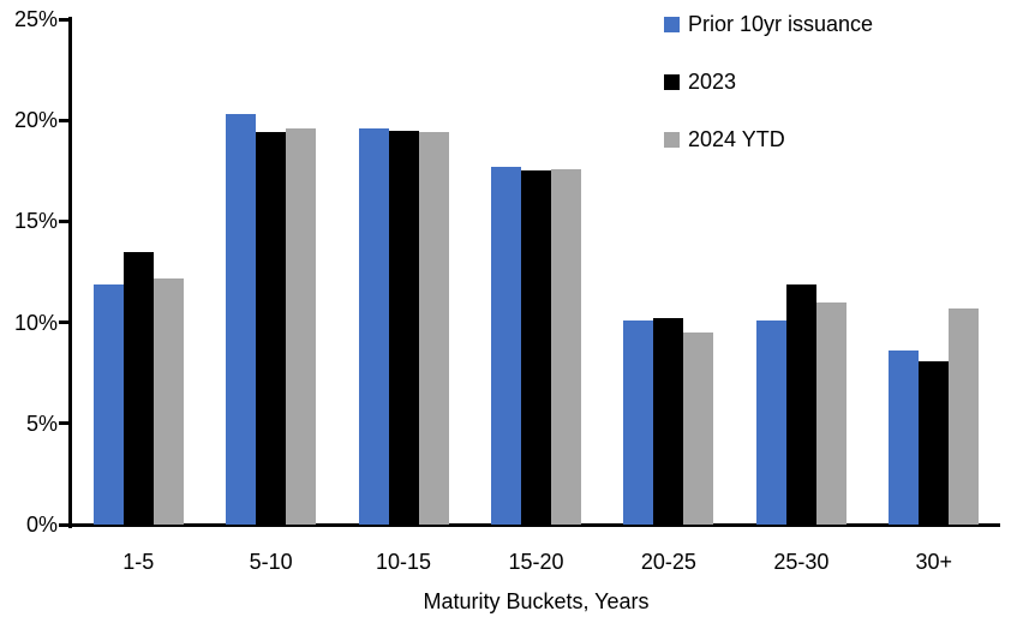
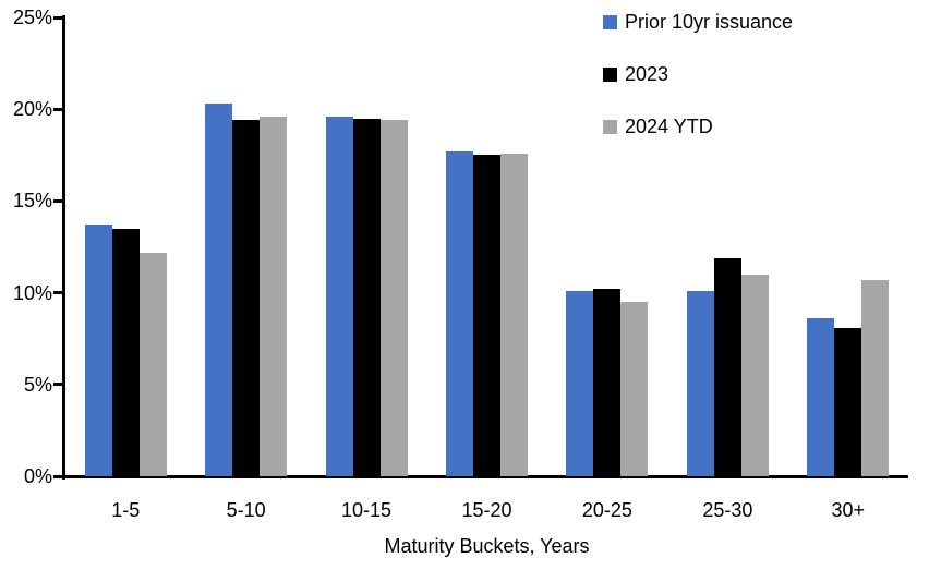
Prior 10yr issuance/1-5: 11.9% -> 13.7%
